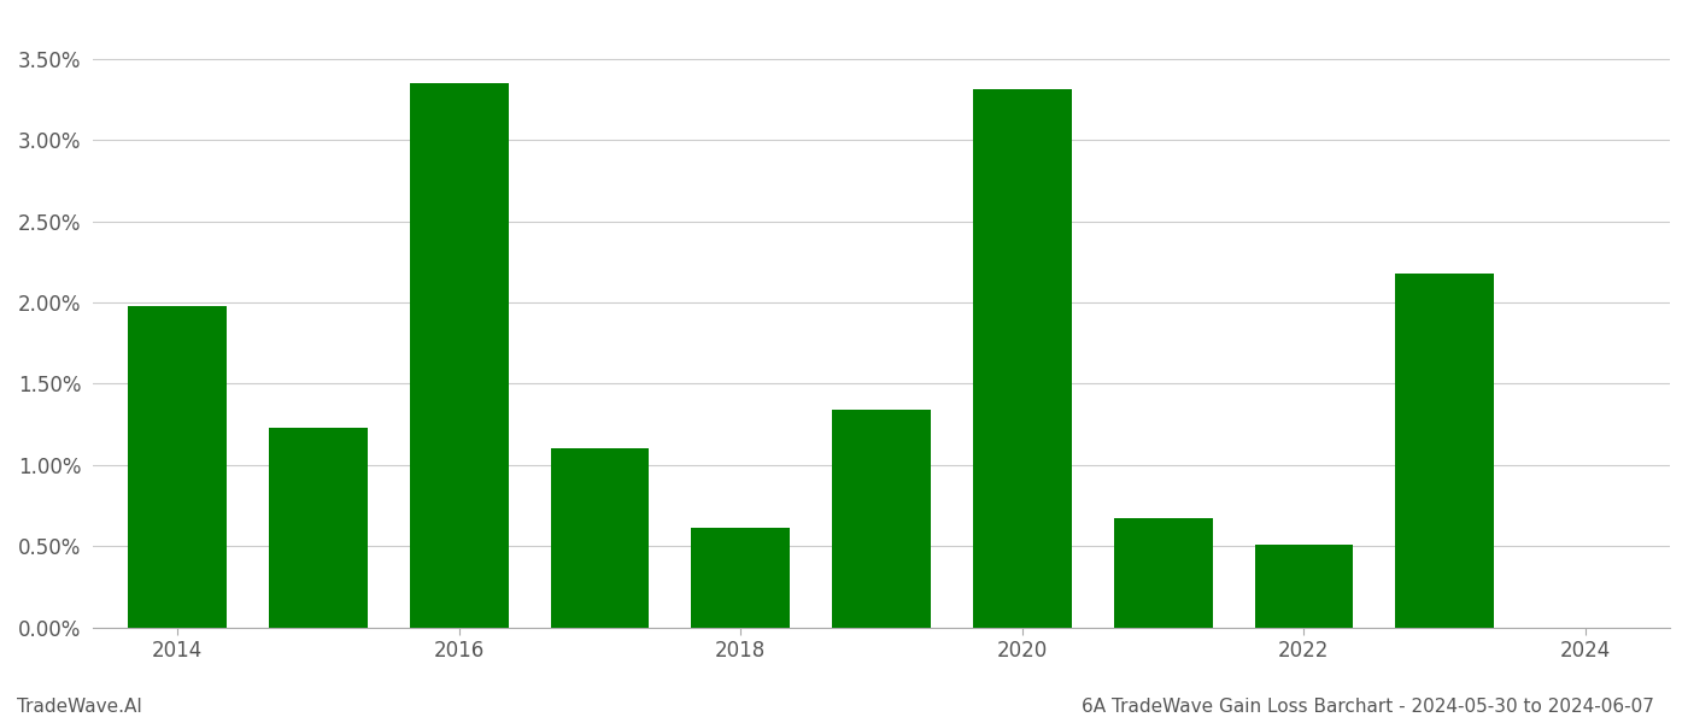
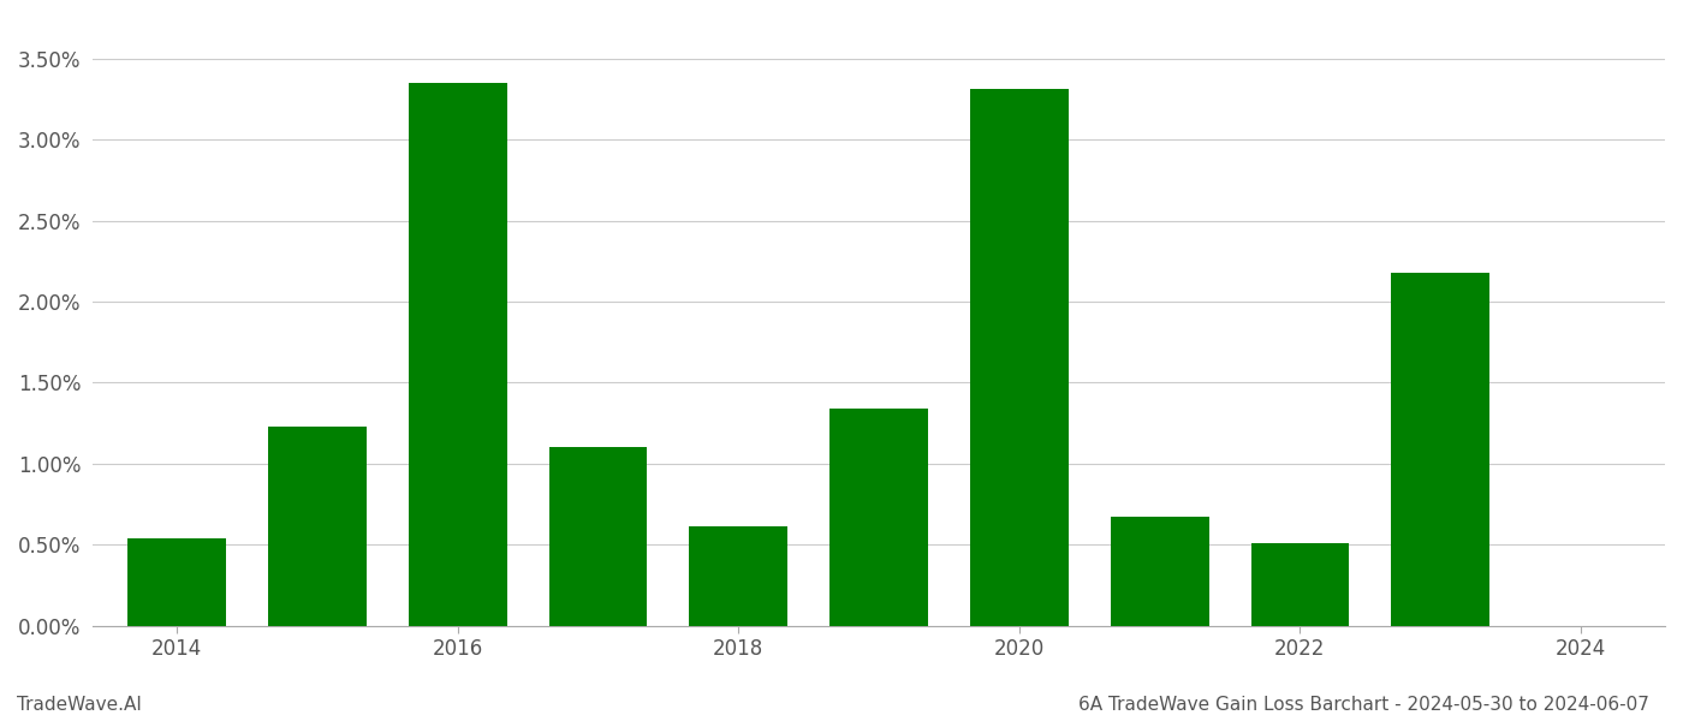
2014: 1.98% -> 0.54%
